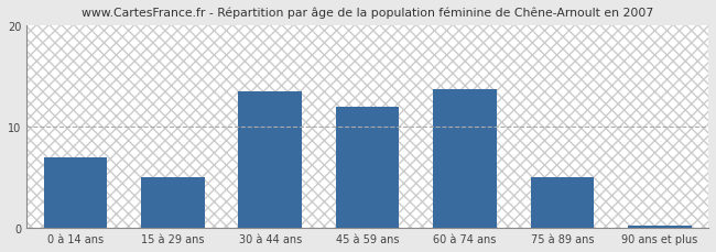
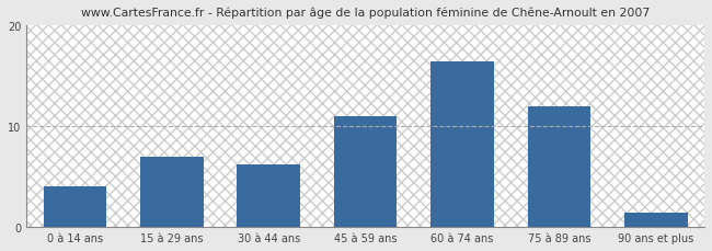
0 à 14 ans: 7.0 -> 4.0
15 à 29 ans: 5.0 -> 7.0
30 à 44 ans: 13.5 -> 6.2
45 à 59 ans: 12.0 -> 11.0
60 à 74 ans: 13.7 -> 16.4
75 à 89 ans: 5.0 -> 12.0
90 ans et plus: 0.2 -> 1.4
